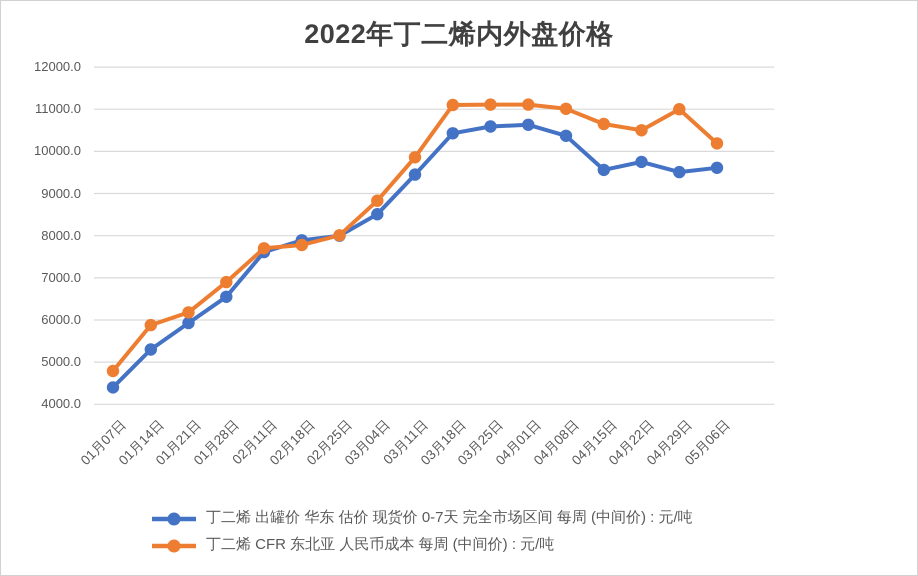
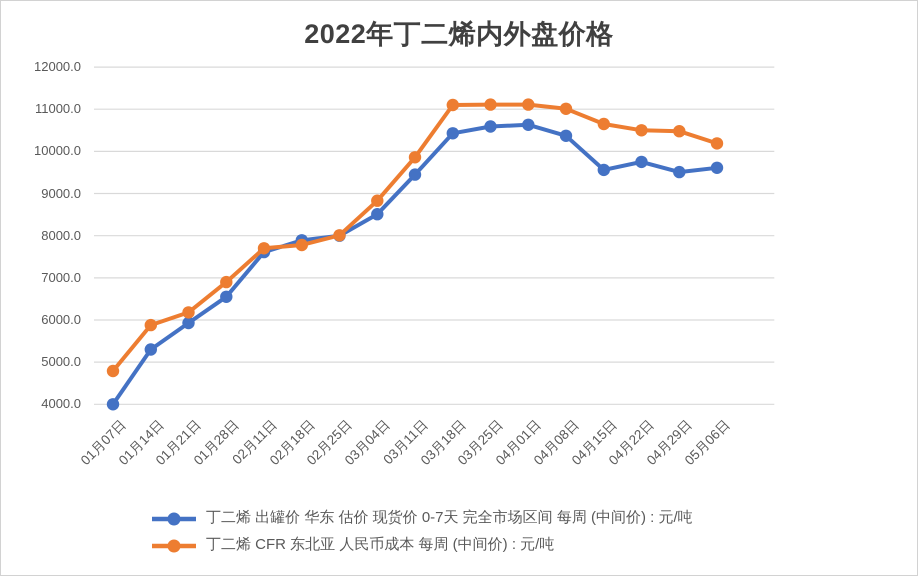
丁二烯 出罐价 华东 估价 现货价 0-7天 完全市场区间 每周 (中间价) : 元/吨/01月07日: 4400 -> 4000
丁二烯 CFR 东北亚 人民币成本 每周 (中间价) : 元/吨/04月29日: 11000 -> 10500
